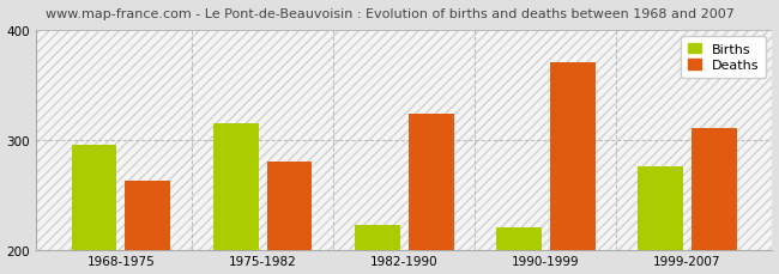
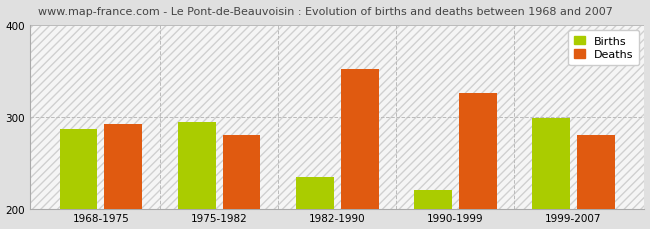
Births/1968-1975: 295 -> 286
Deaths/1968-1975: 263 -> 292
Births/1975-1982: 315 -> 294
Births/1982-1990: 222 -> 234
Deaths/1982-1990: 323 -> 352
Deaths/1990-1999: 370 -> 326
Births/1999-2007: 276 -> 298
Deaths/1999-2007: 311 -> 280
